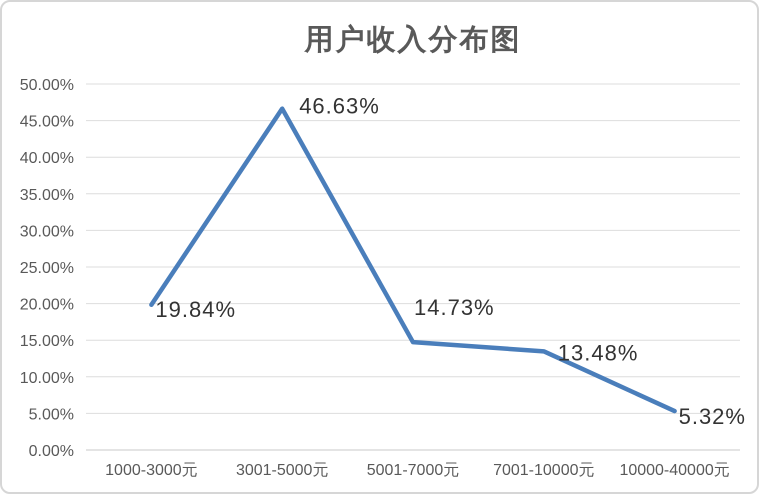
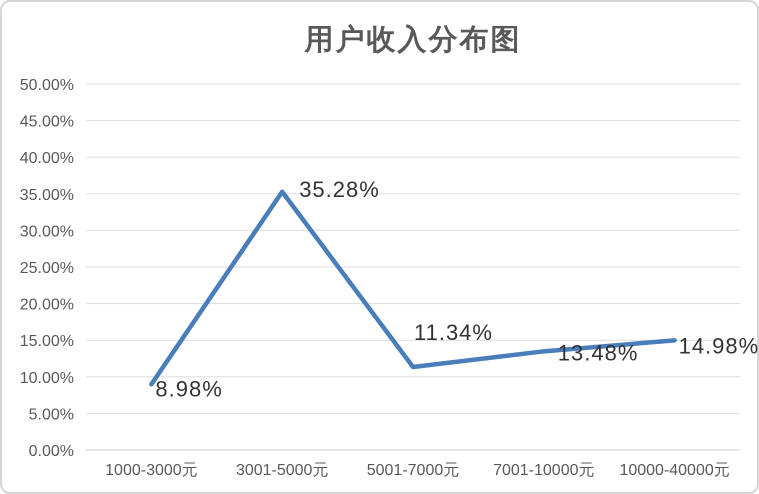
1000-3000元: 19.84% -> 8.98%
3001-5000元: 46.63% -> 35.28%
5001-7000元: 14.73% -> 11.34%
10000-40000元: 5.32% -> 14.98%
